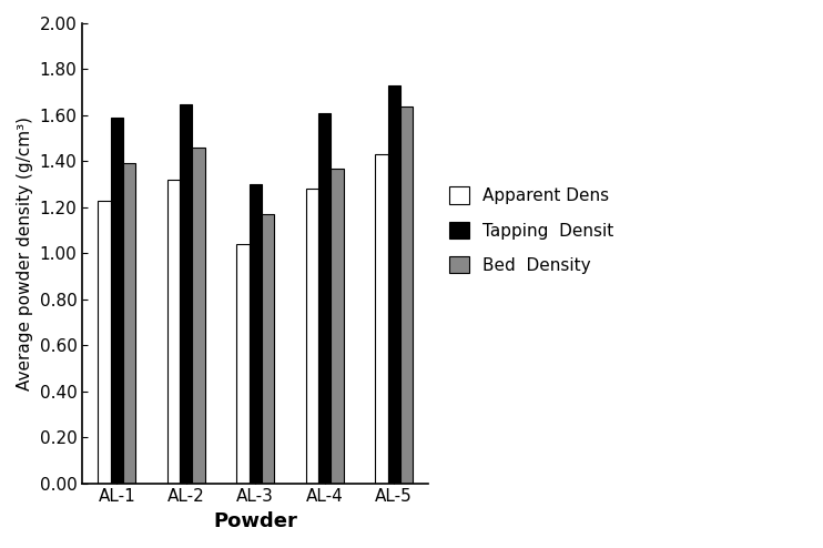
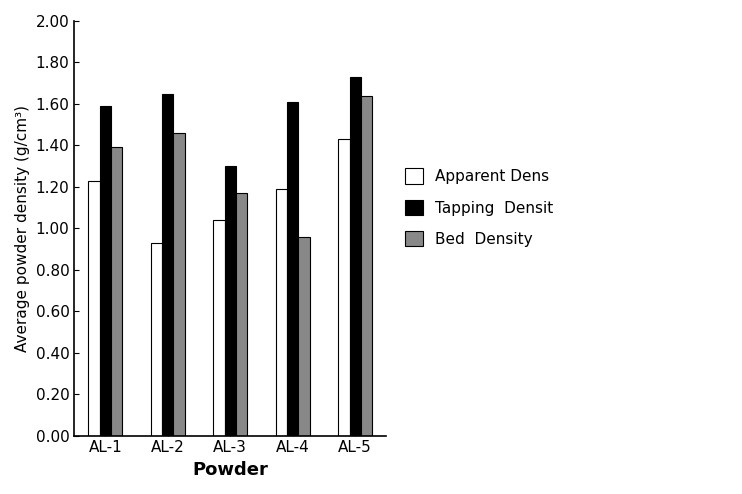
Apparent Dens/AL-2: 1.32 -> 0.93
Apparent Dens/AL-4: 1.28 -> 1.19
Bed Density/AL-4: 1.37 -> 0.96
